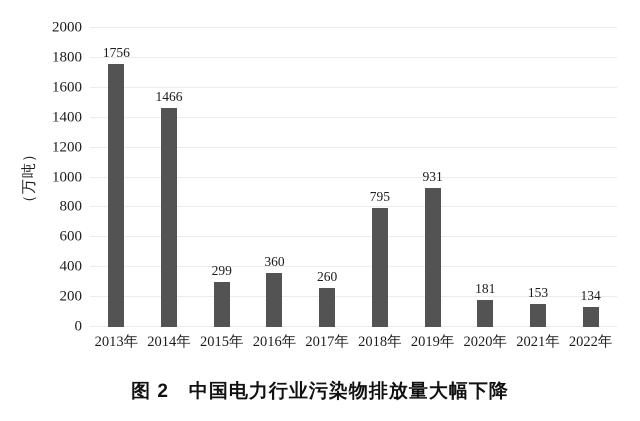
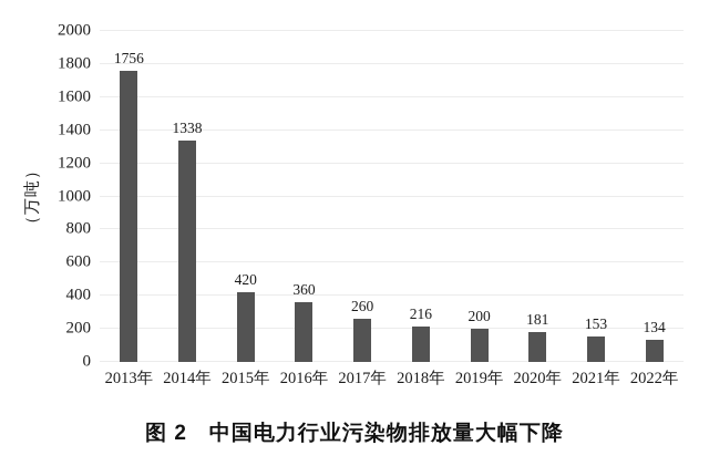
2014年: 1466 -> 1338
2015年: 299 -> 420
2018年: 795 -> 216
2019年: 931 -> 200
